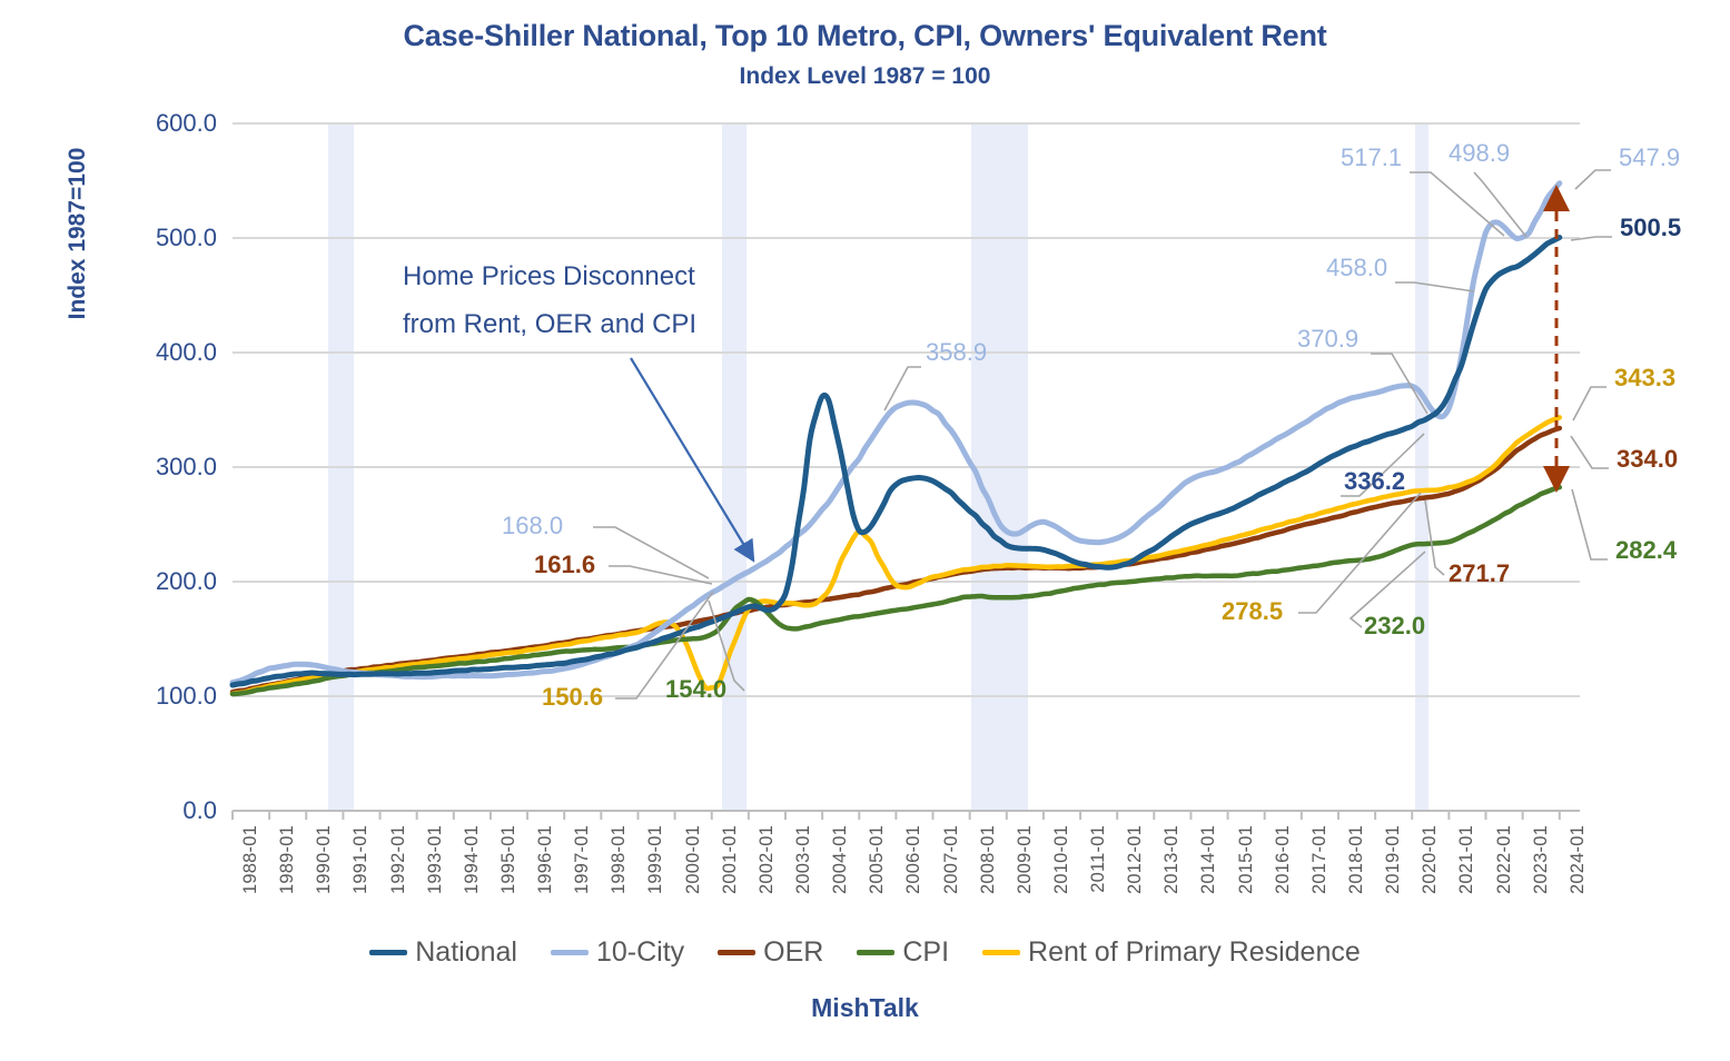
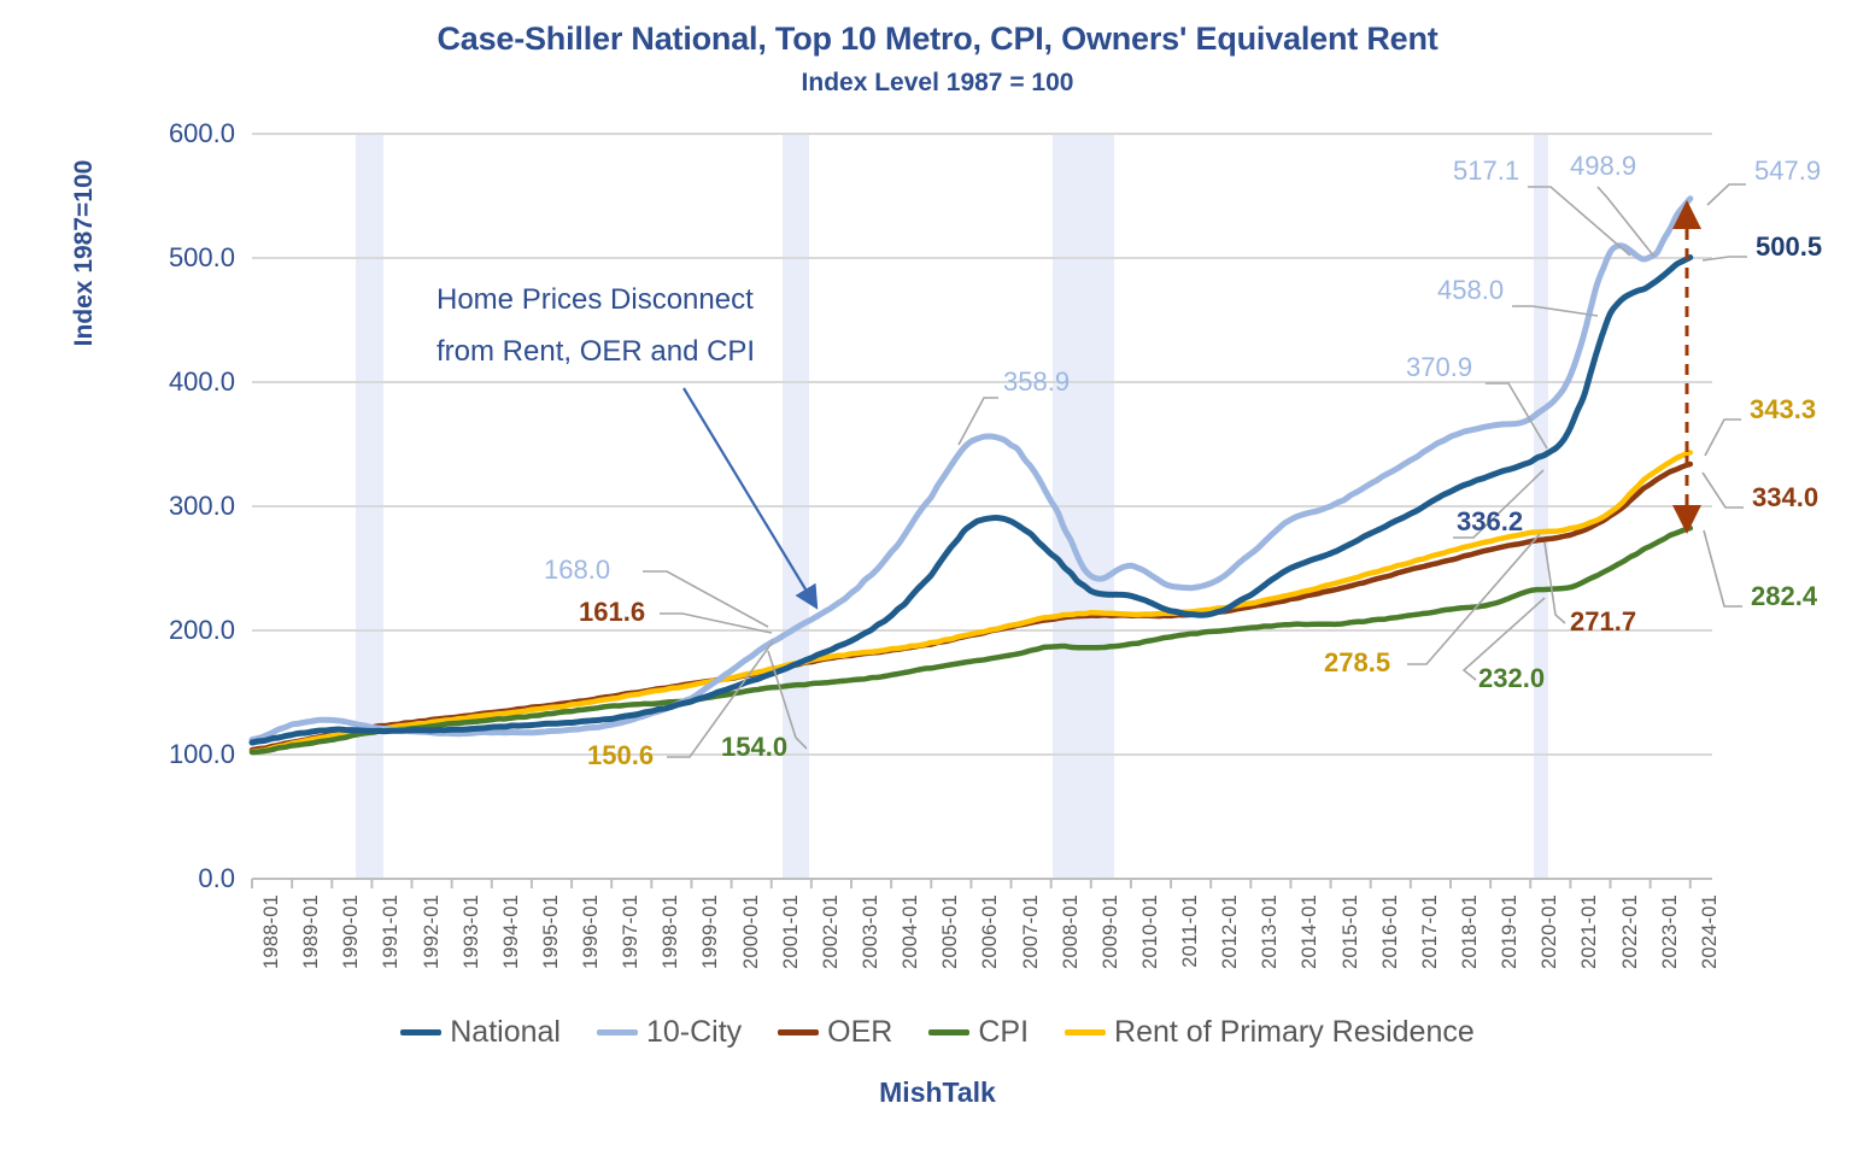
Rent of Primary Residence/2001-01: 106 -> 169
CPI/2002-01: 184 -> 157
National/2004-01: 362 -> 212
Rent of Primary Residence/2005-01: 243 -> 190
10-City/2021-01: 351 -> 405
